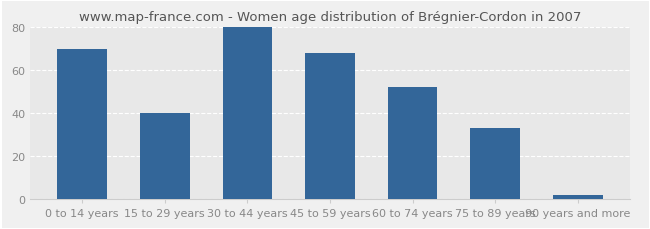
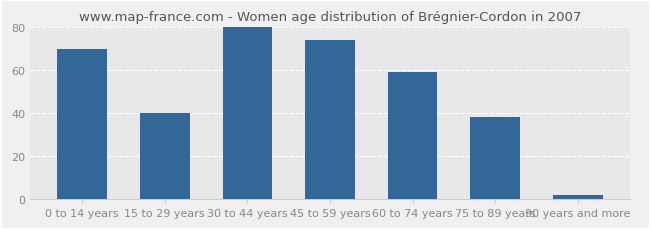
45 to 59 years: 68 -> 74
60 to 74 years: 52 -> 59
75 to 89 years: 33 -> 38
